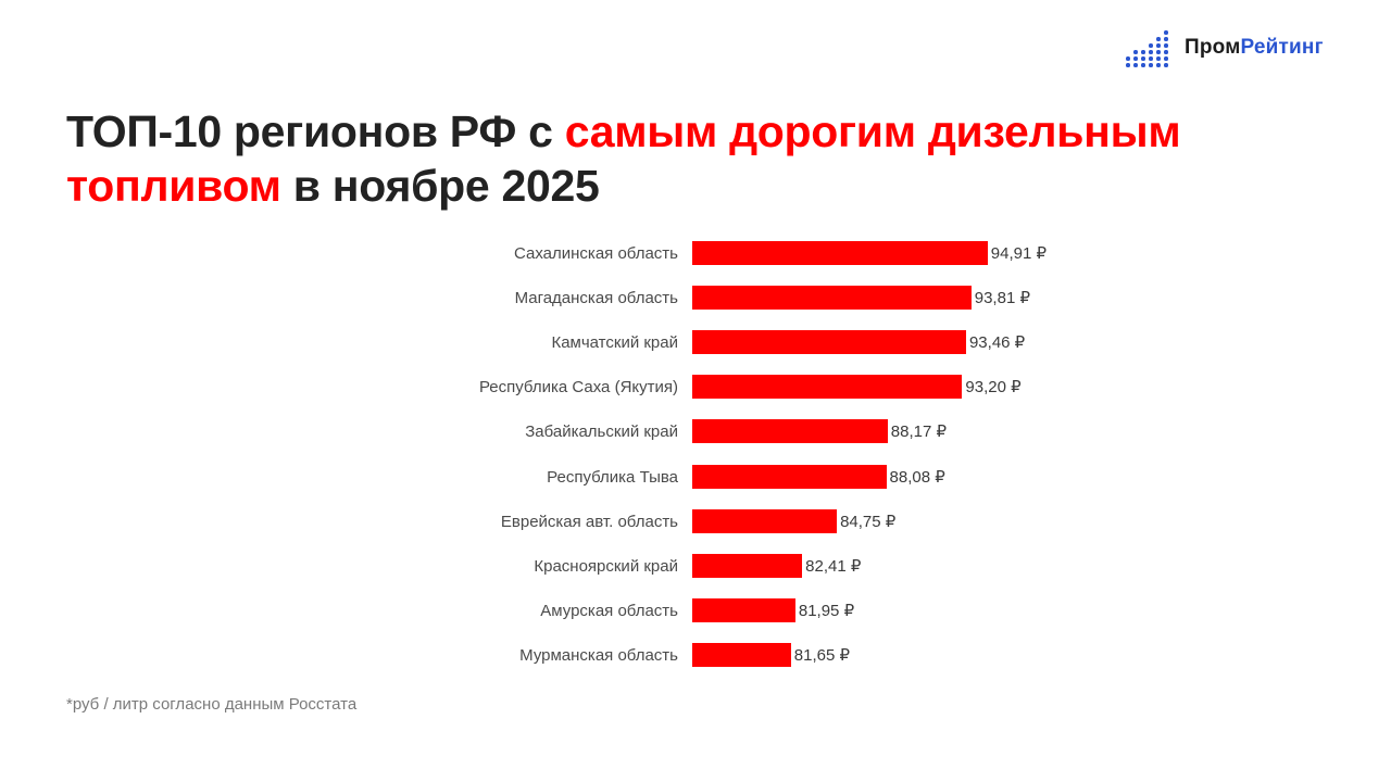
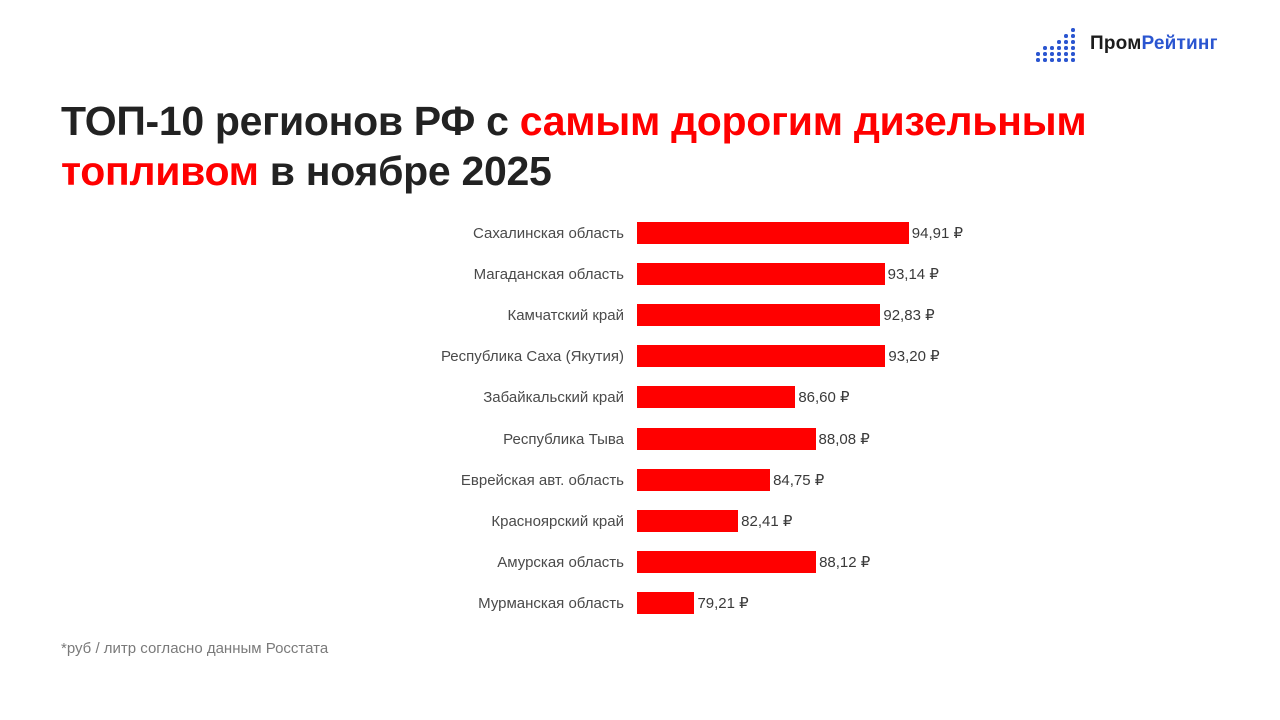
Магаданская область: 93,81 -> 93,14
Камчатский край: 93,46 -> 92,83
Забайкальский край: 88,17 -> 86,60
Амурская область: 81,95 -> 88,12
Мурманская область: 81,65 -> 79,21
